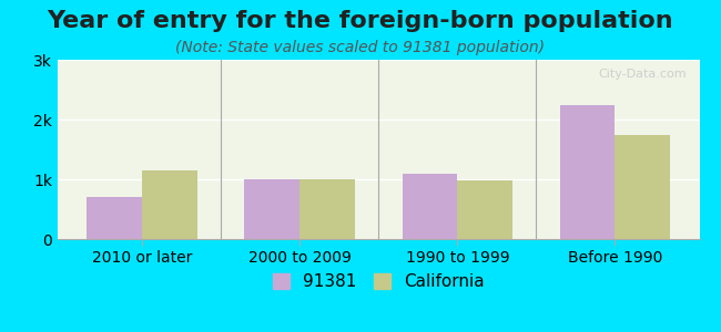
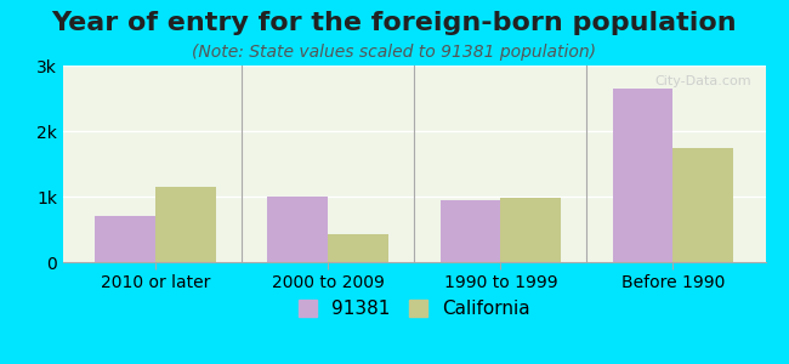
California/2000 to 2009: 1.00k -> 0.42k
91381/1990 to 1999: 1.10k -> 0.94k
91381/Before 1990: 2.25k -> 2.64k
